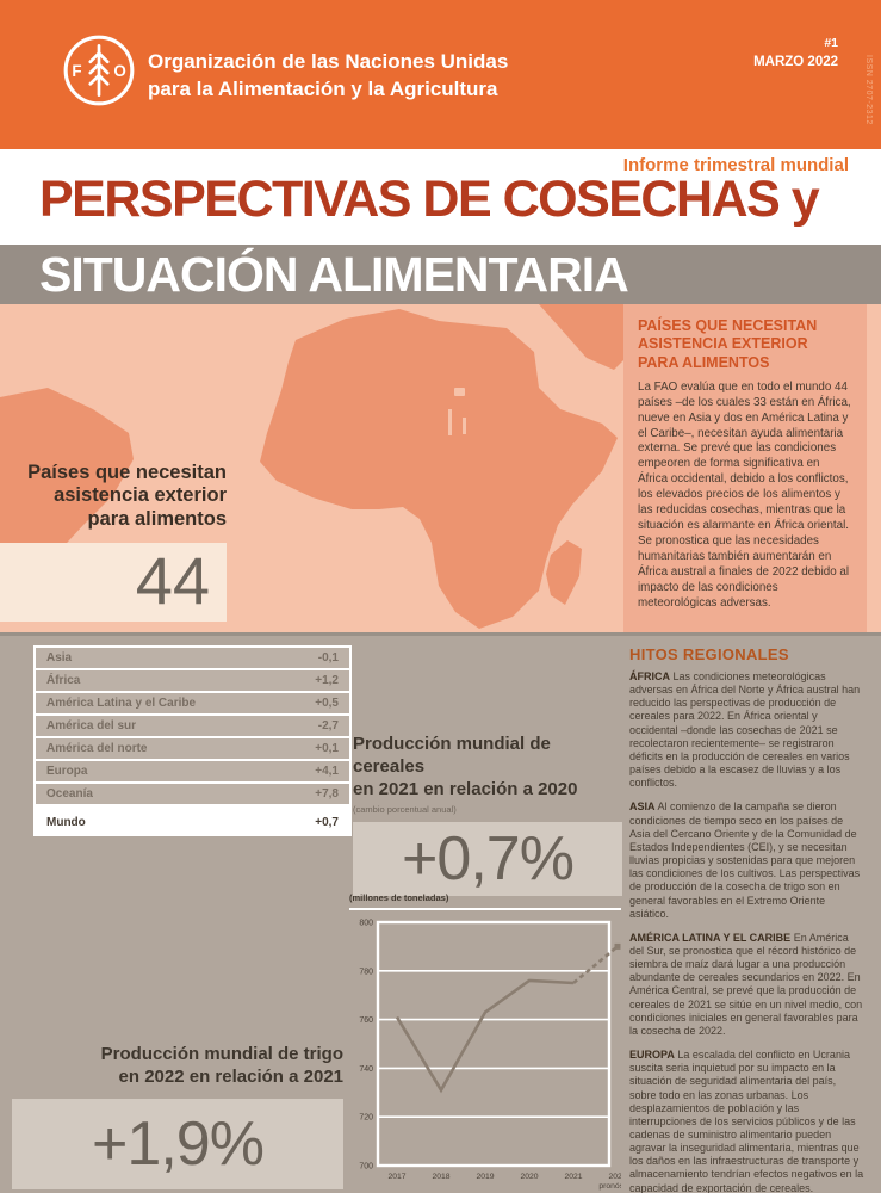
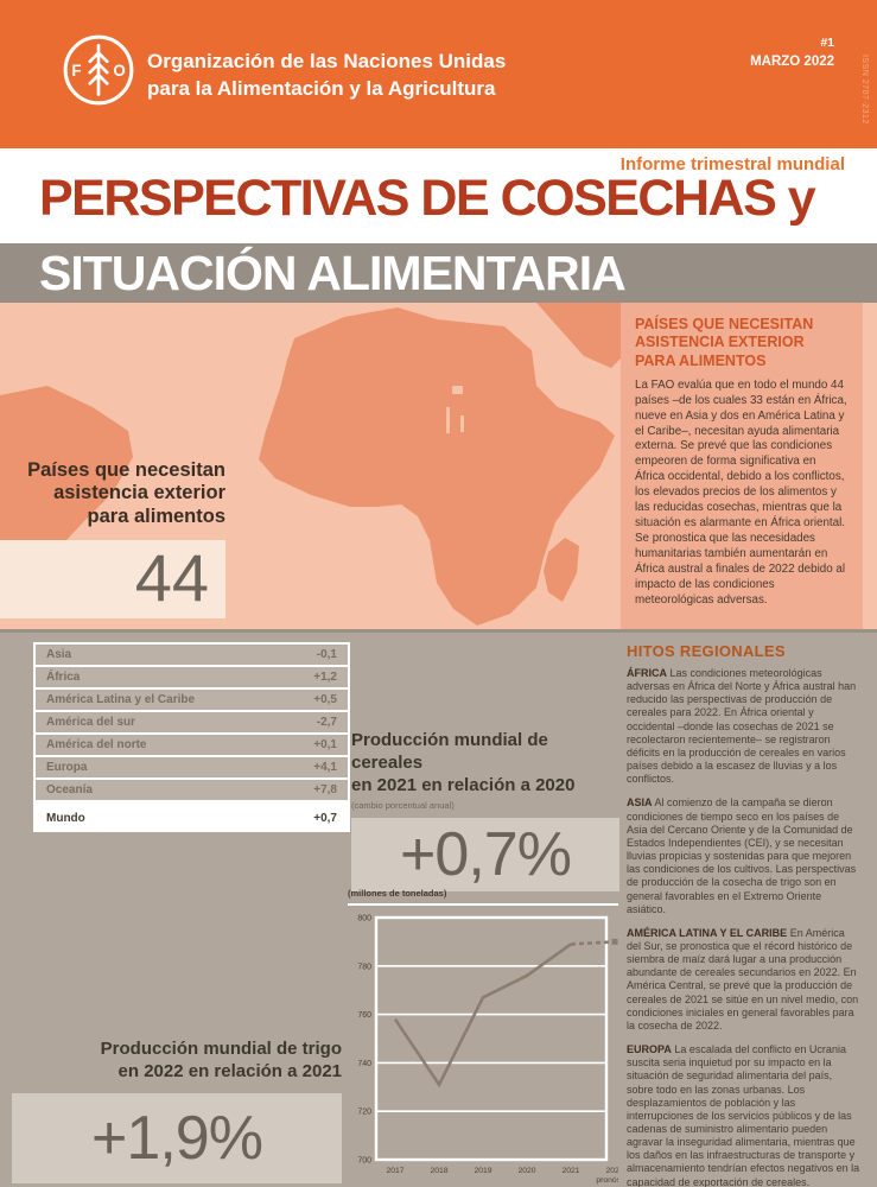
2017: 761 -> 758
2019: 763 -> 767
2021: 775 -> 789
